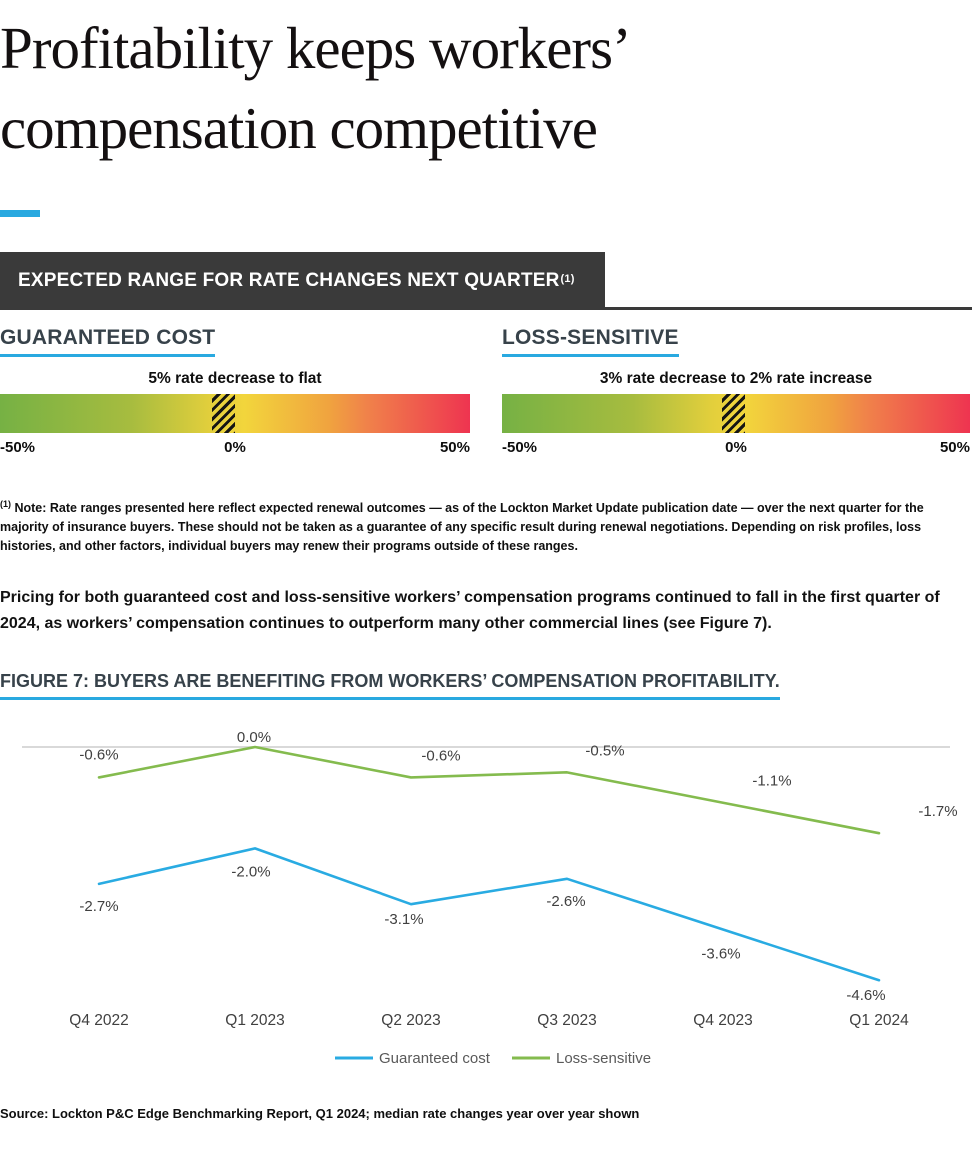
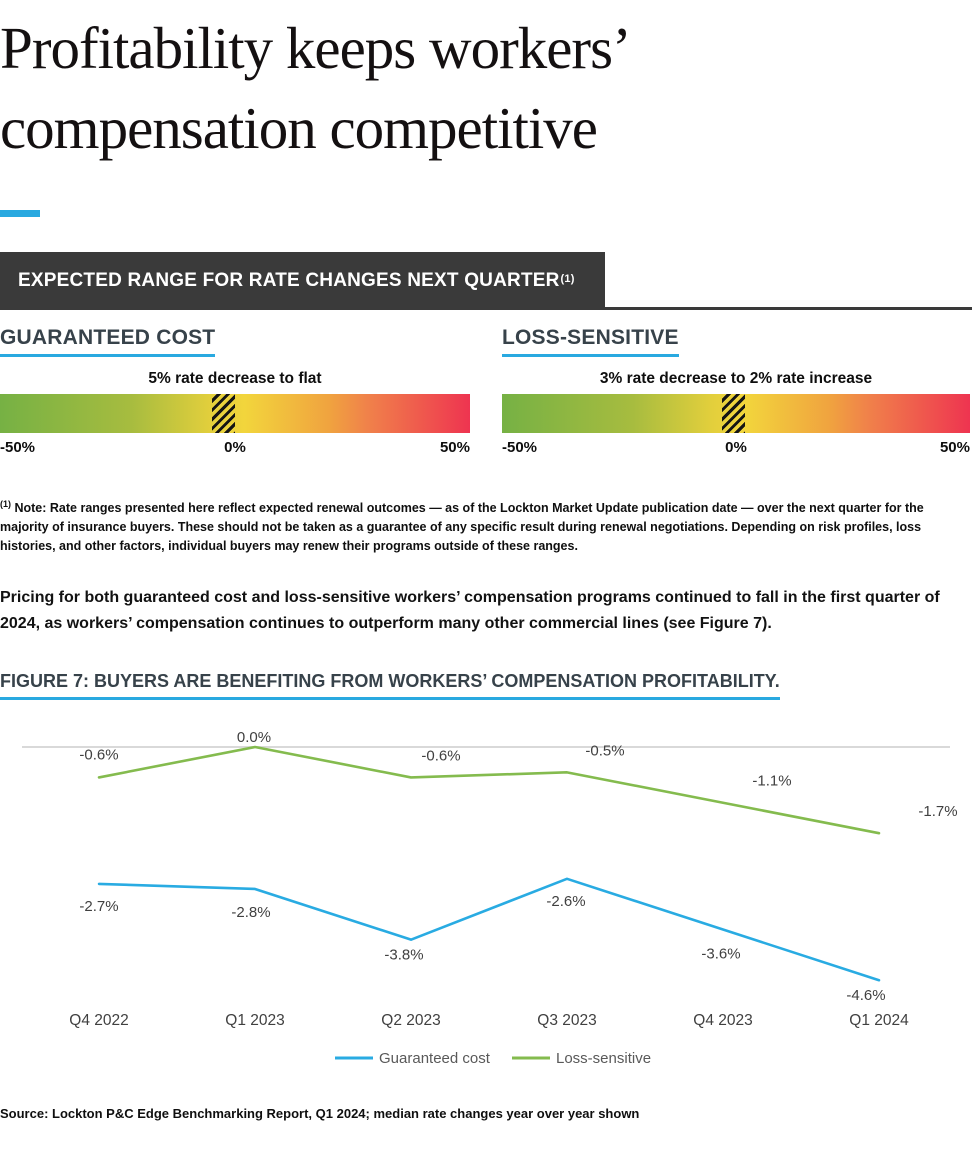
Guaranteed cost/Q1 2023: -2.0% -> -2.8%
Guaranteed cost/Q2 2023: -3.1% -> -3.8%
